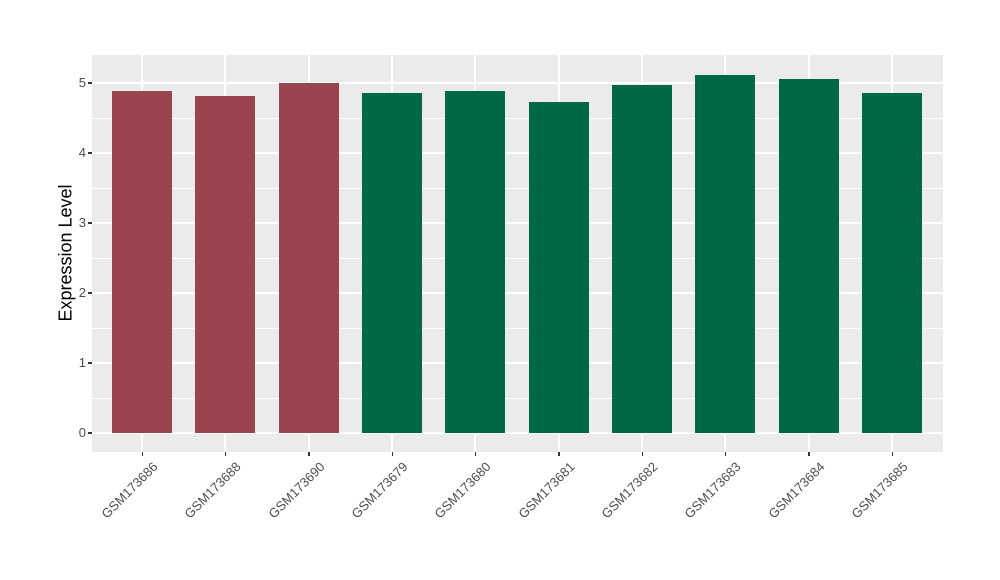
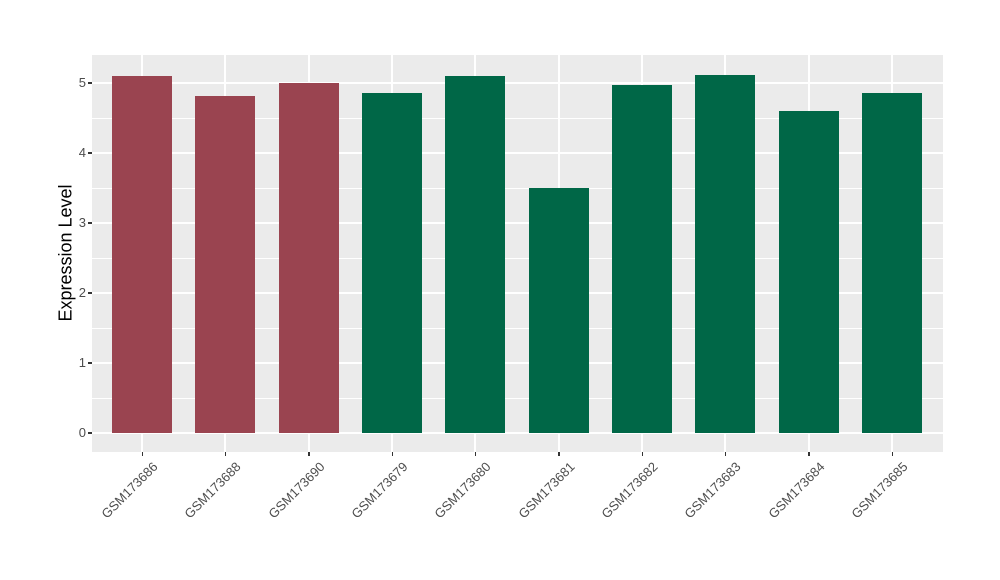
GSM173686: 4.9 -> 5.1
GSM173680: 4.9 -> 5.1
GSM173681: 4.7 -> 3.5
GSM173684: 5.0 -> 4.6
